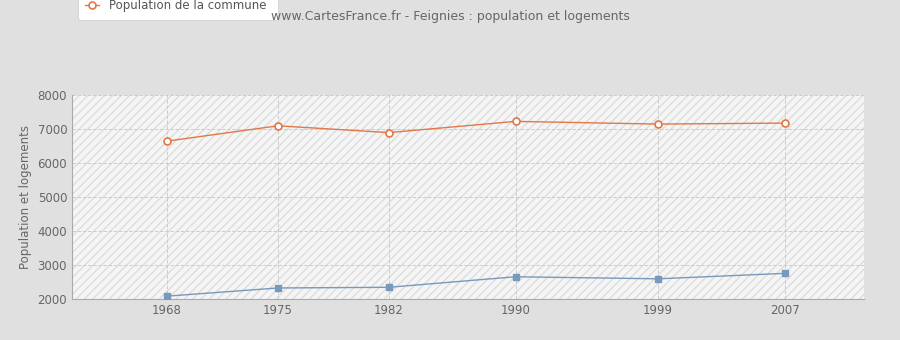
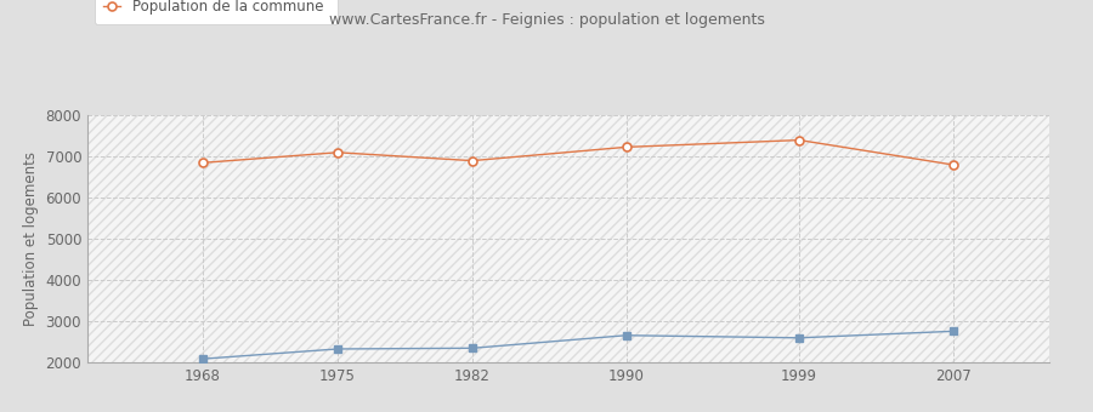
Population de la commune/1968: 6650 -> 6850
Population de la commune/1999: 7150 -> 7400
Population de la commune/2007: 7180 -> 6800
